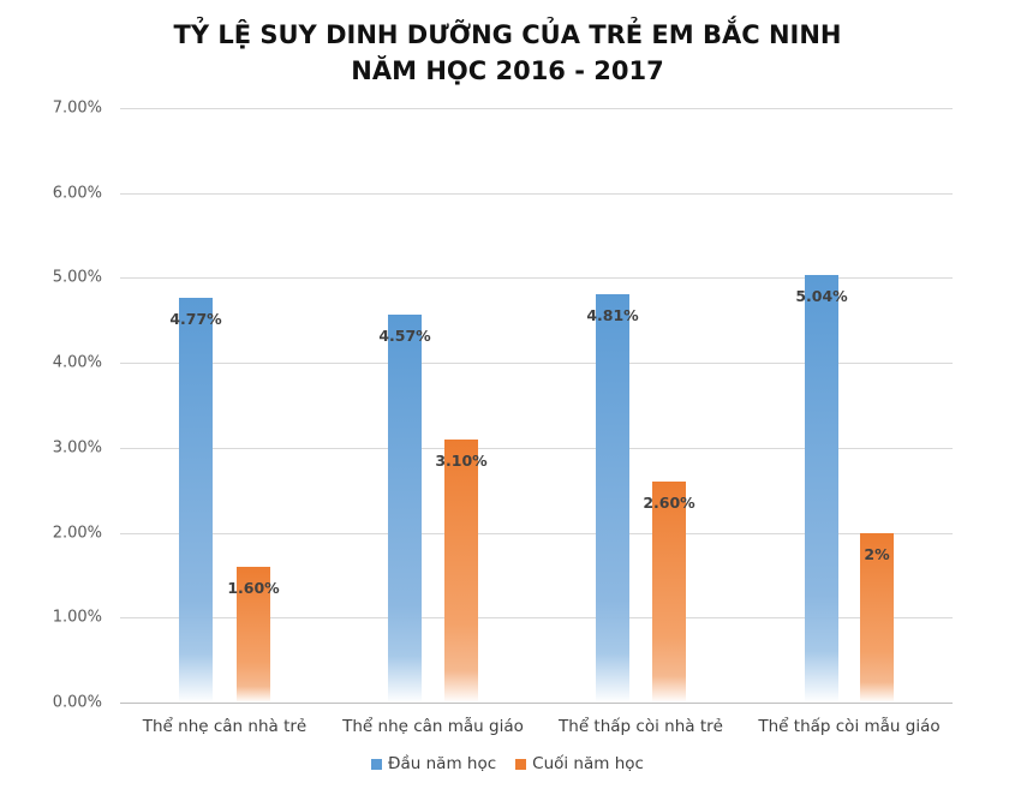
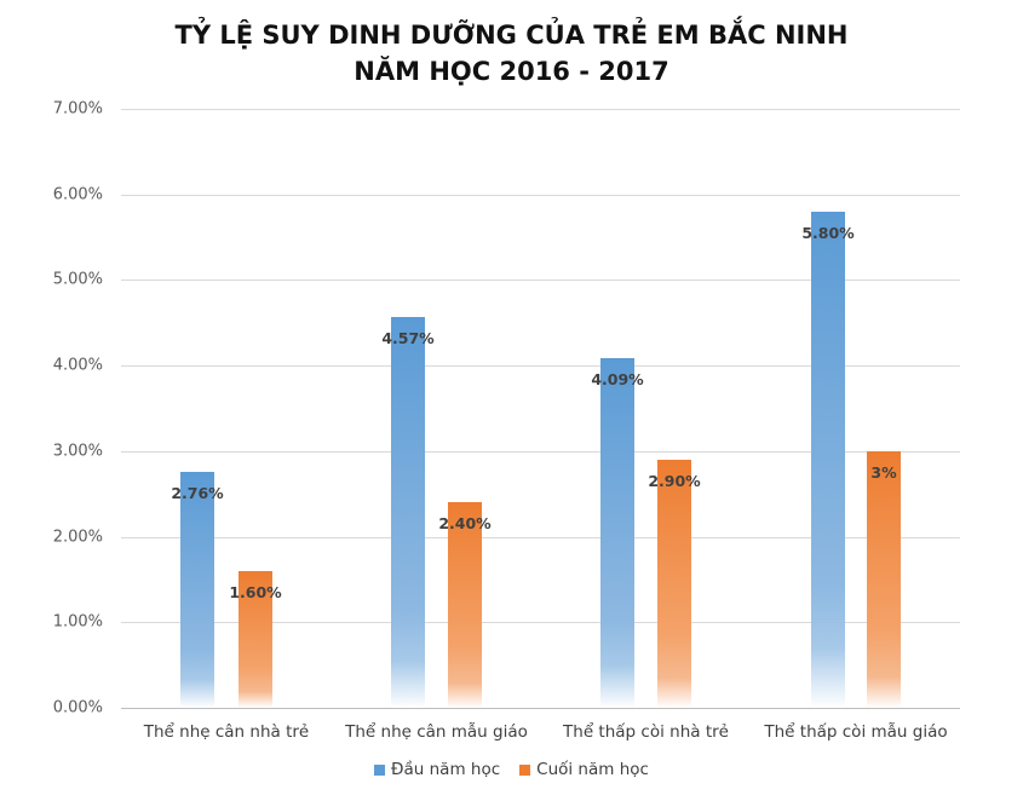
Đầu năm học/Thể nhẹ cân nhà trẻ: 4.77% -> 2.76%
Cuối năm học/Thể nhẹ cân mẫu giáo: 3.10% -> 2.40%
Đầu năm học/Thể thấp còi nhà trẻ: 4.81% -> 4.09%
Cuối năm học/Thể thấp còi nhà trẻ: 2.60% -> 2.90%
Đầu năm học/Thể thấp còi mẫu giáo: 5.04% -> 5.80%
Cuối năm học/Thể thấp còi mẫu giáo: 2% -> 3%
